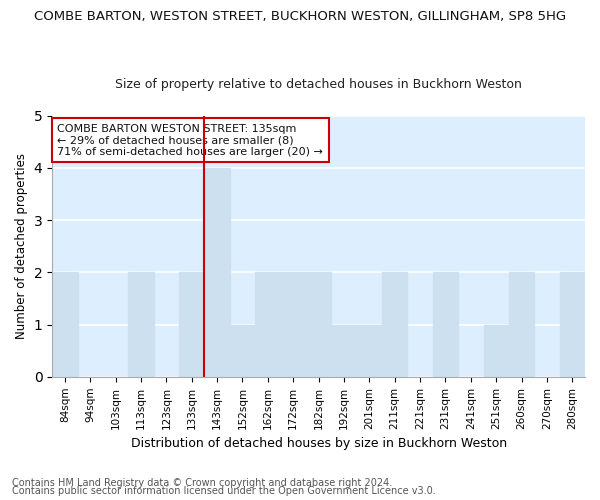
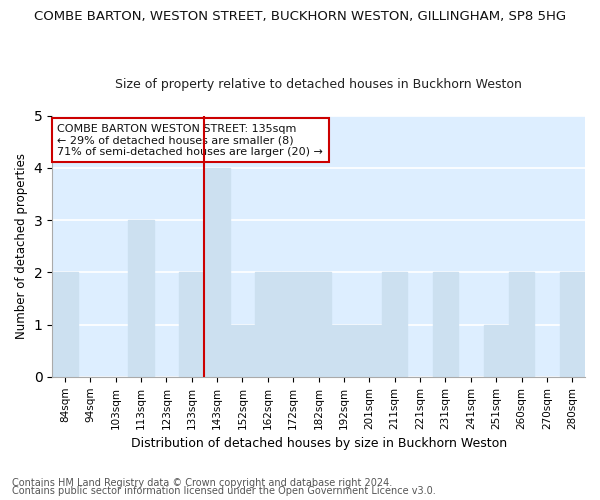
113sqm: 2 -> 3
